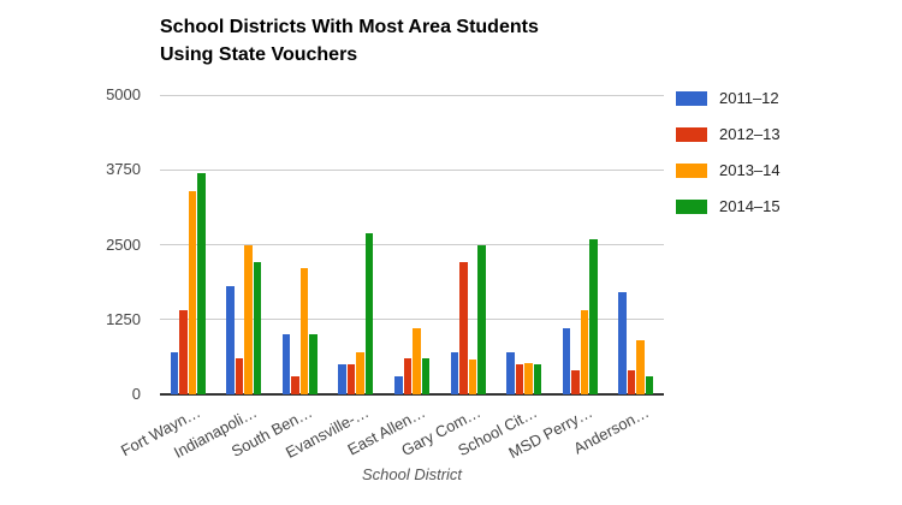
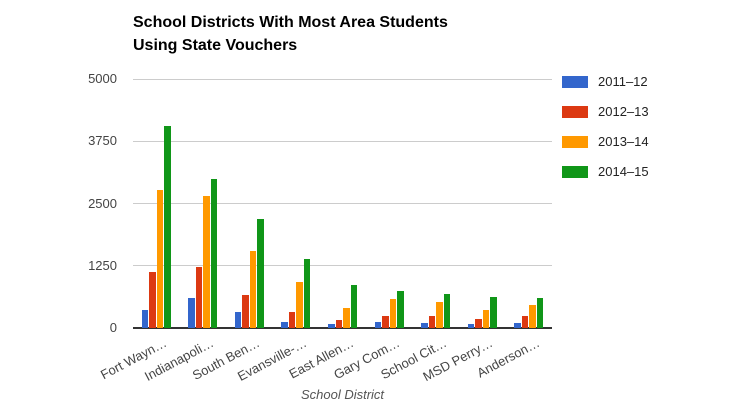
2011–12/Fort Wayn…: 700 -> 400
2012–13/Fort Wayn…: 1400 -> 1100
2013–14/Fort Wayn…: 3400 -> 2800
2014–15/Fort Wayn…: 3700 -> 4000
2011–12/Indianapoli…: 1800 -> 600
2012–13/Indianapoli…: 600 -> 1200
2013–14/Indianapoli…: 2500 -> 2600
2014–15/Indianapoli…: 2200 -> 3000
2011–12/South Ben…: 1000 -> 300
2012–13/South Ben…: 300 -> 700
2013–14/South Ben…: 2100 -> 1500
2014–15/South Ben…: 1000 -> 2200
2011–12/Evansville-…: 500 -> 100
2012–13/Evansville-…: 500 -> 300
2013–14/Evansville-…: 700 -> 900
2014–15/Evansville-…: 2700 -> 1400
2011–12/East Allen…: 300 -> 100
2012–13/East Allen…: 600 -> 200
2013–14/East Allen…: 1100 -> 400
2014–15/East Allen…: 600 -> 900
2011–12/Gary Com…: 700 -> 100
2012–13/Gary Com…: 2200 -> 200
2014–15/Gary Com…: 2500 -> 700
2011–12/School Cit…: 700 -> 100
2012–13/School Cit…: 500 -> 200
2014–15/School Cit…: 500 -> 700
2011–12/MSD Perry…: 1100 -> 100
2012–13/MSD Perry…: 400 -> 200
2013–14/MSD Perry…: 1400 -> 400
2014–15/MSD Perry…: 2600 -> 600
2011–12/Anderson…: 1700 -> 100
2012–13/Anderson…: 400 -> 200
2013–14/Anderson…: 900 -> 500
2014–15/Anderson…: 300 -> 600
